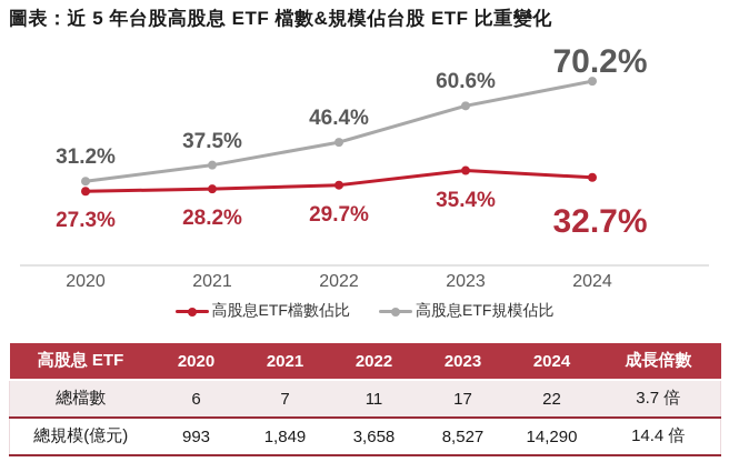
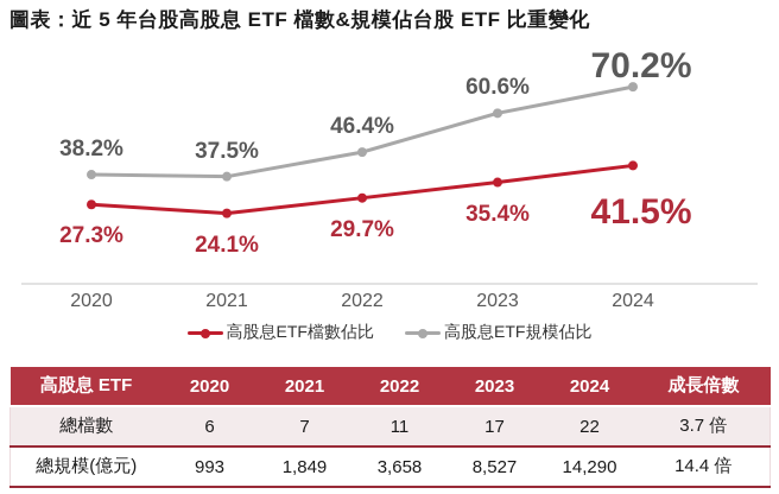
高股息ETF規模佔比/2020: 31.2% -> 38.2%
高股息ETF檔數佔比/2021: 28.2% -> 24.1%
高股息ETF檔數佔比/2024: 32.7% -> 41.5%
